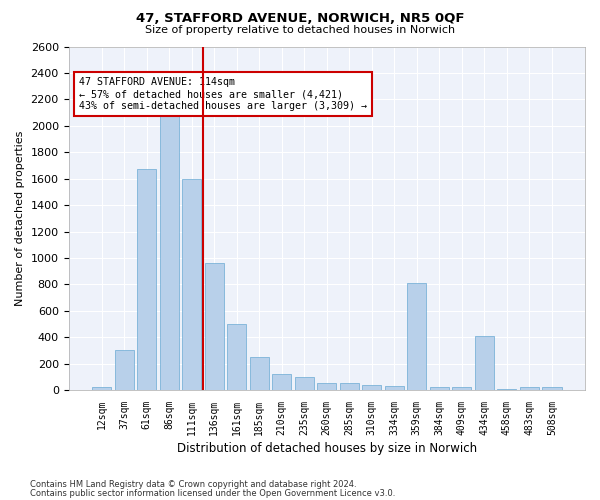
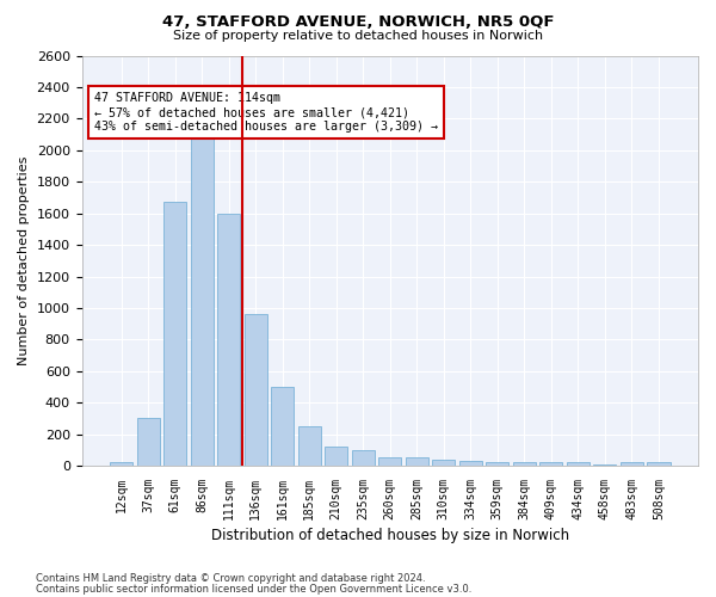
359sqm: 810 -> 20
434sqm: 410 -> 20
